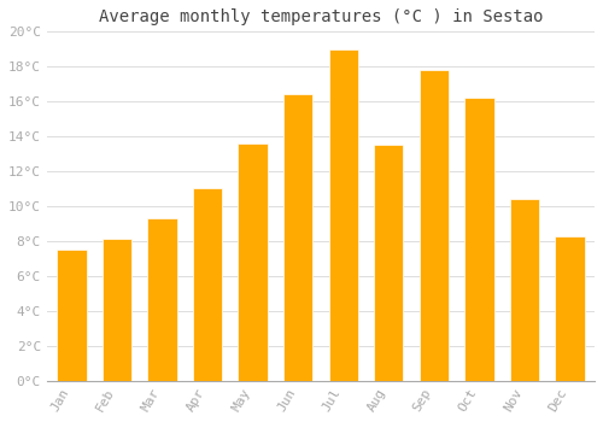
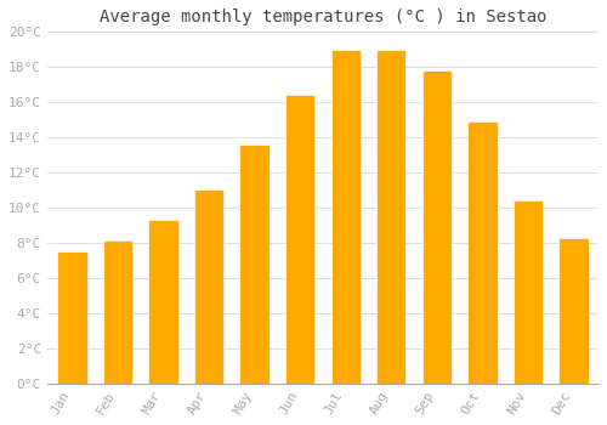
Aug: 13.5°C -> 19.0°C
Oct: 16.2°C -> 14.9°C
